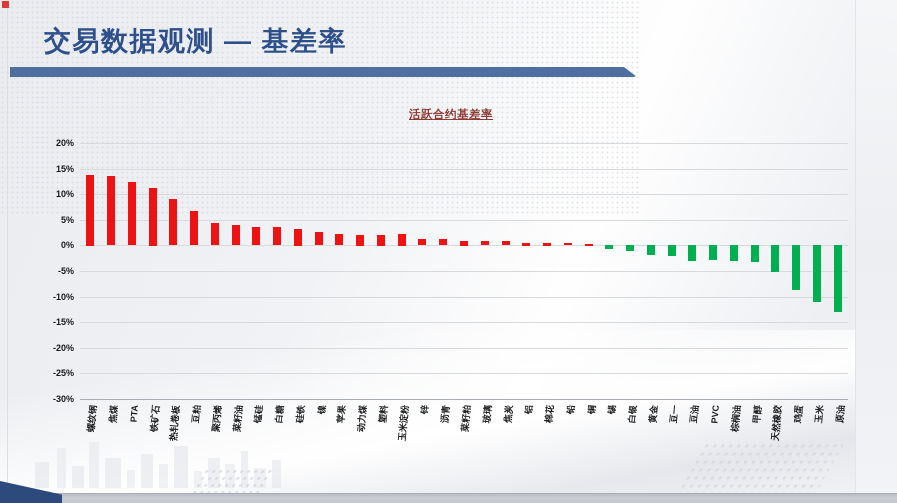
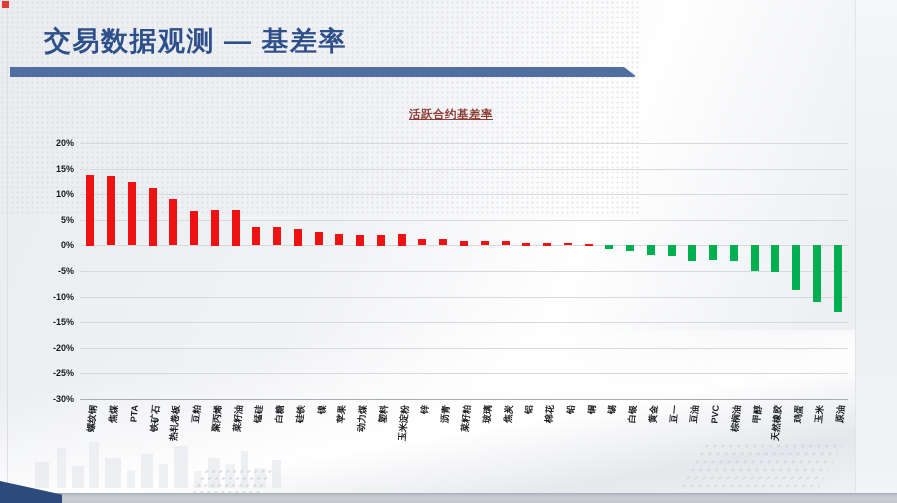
聚丙烯: 4% -> 7%
菜籽油: 4% -> 7%
甲醇: -3% -> -5%
